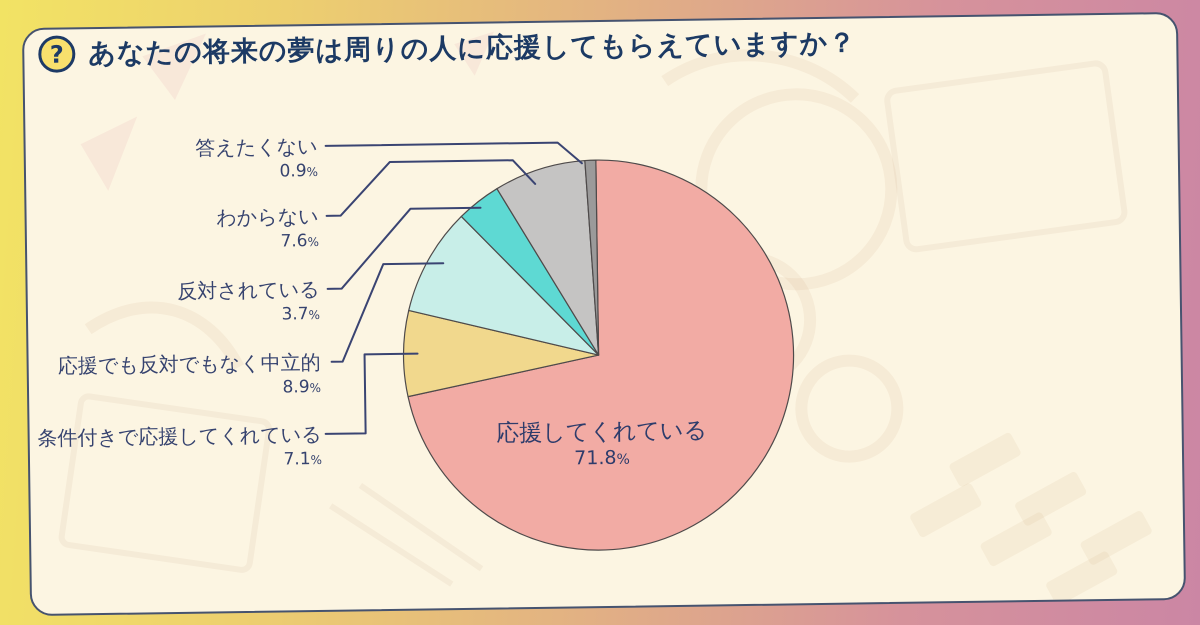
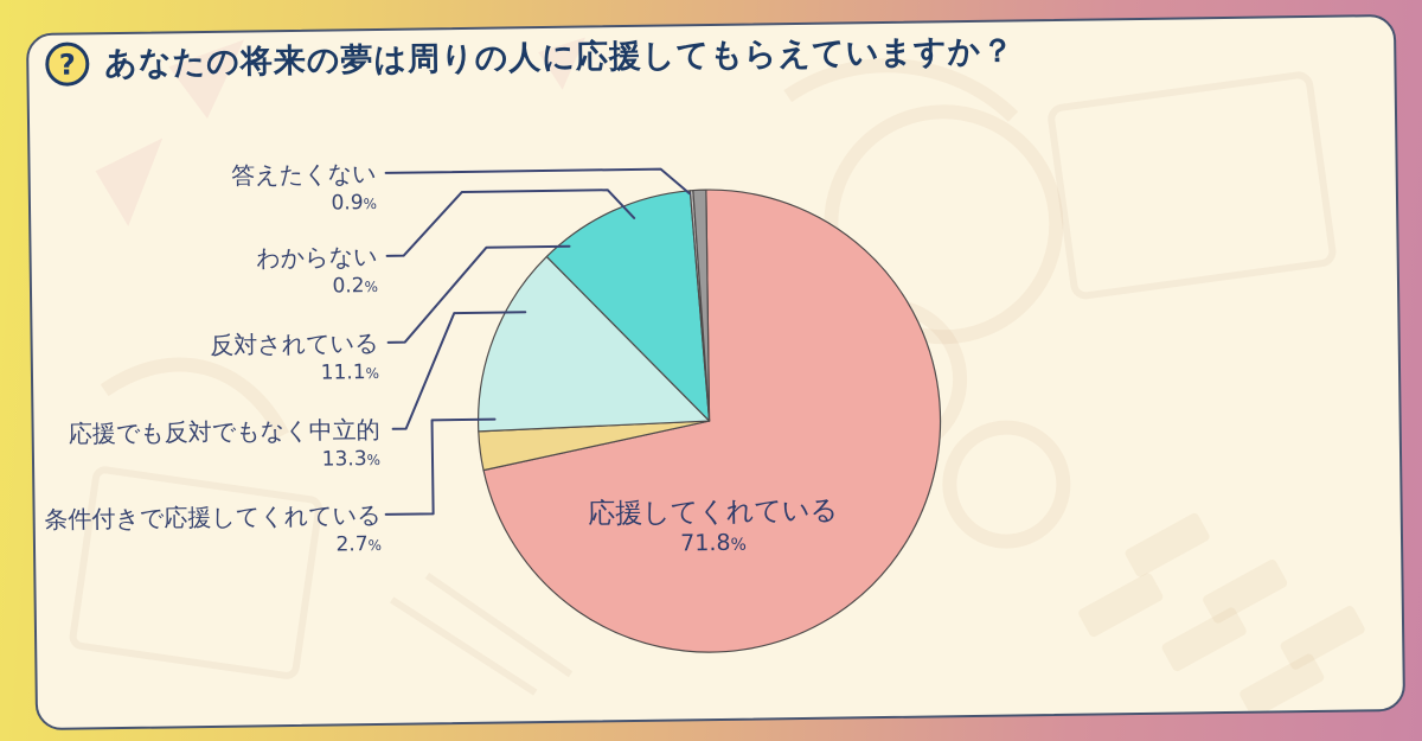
条件付きで応援してくれている: 7.1 -> 2.7
応援でも反対でもなく中立的: 8.9 -> 13.3
反対されている: 3.7 -> 11.1
わからない: 7.6 -> 0.2
